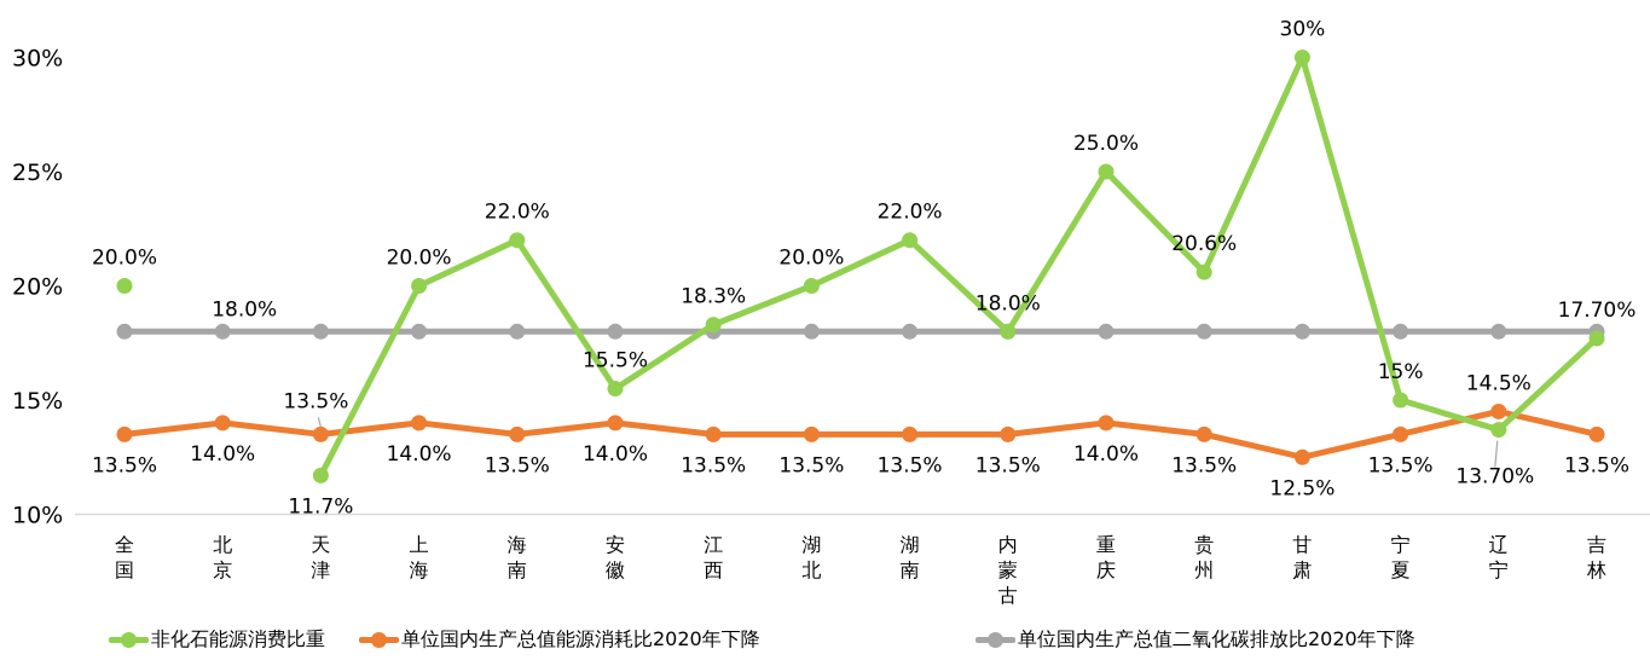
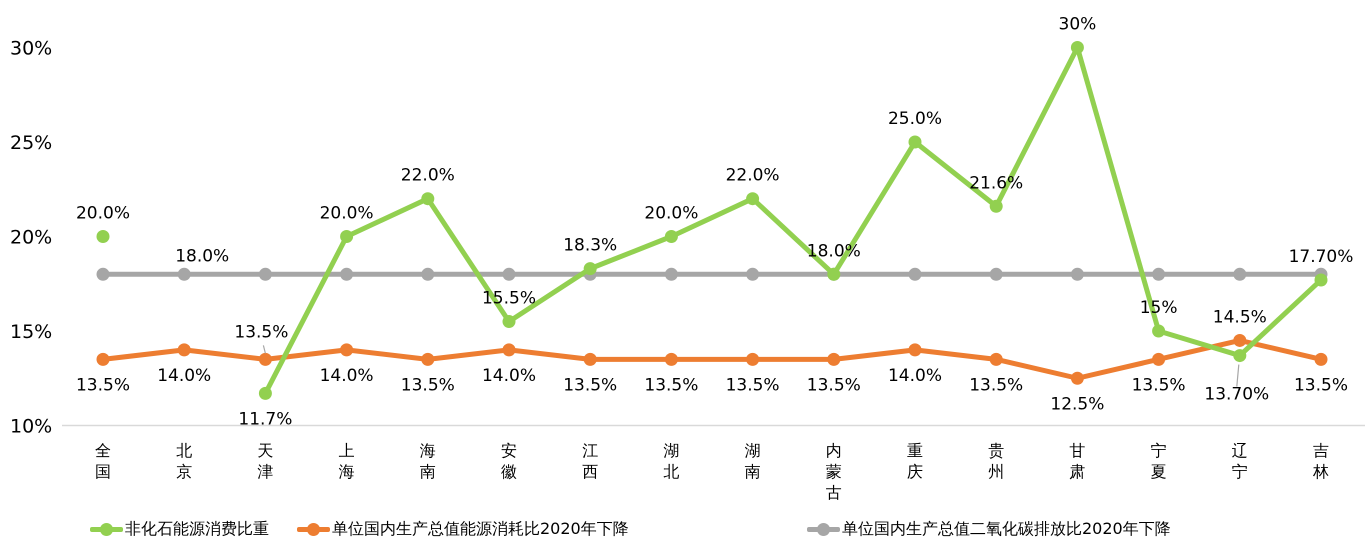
非化石能源消费比重/贵州: 20.6% -> 21.6%
